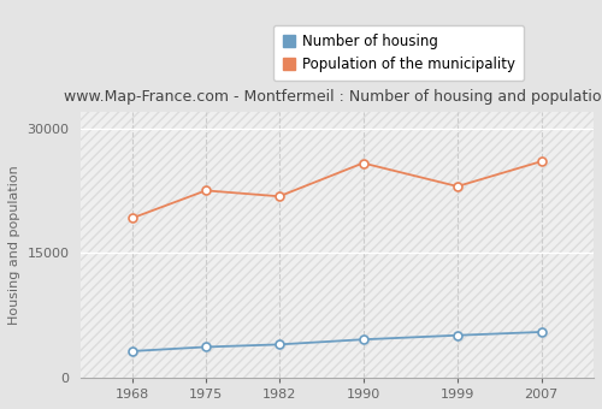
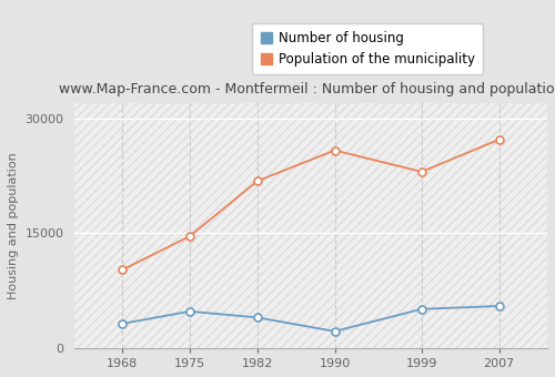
Population of the municipality/1968: 19200 -> 10200
Number of housing/1975: 3700 -> 4800
Population of the municipality/1975: 22500 -> 14600
Number of housing/1990: 4600 -> 2200
Population of the municipality/2007: 26000 -> 27200
